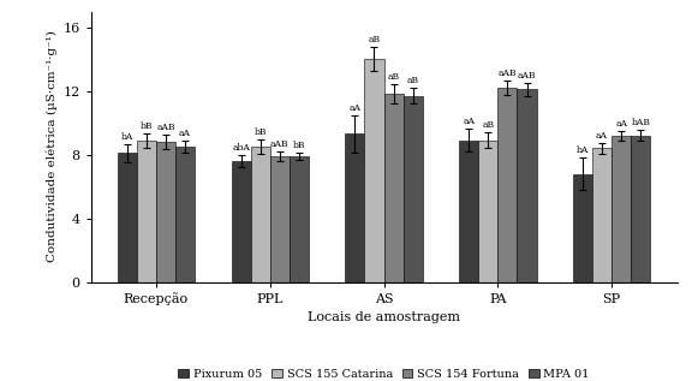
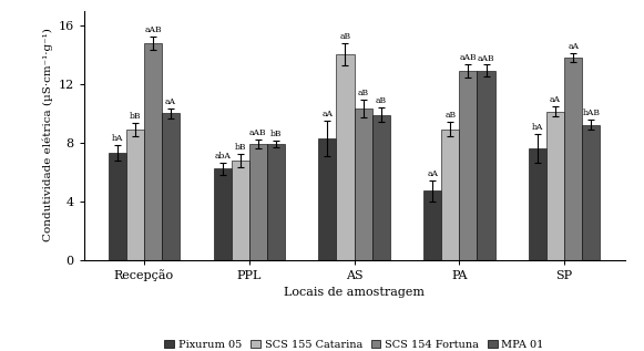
Pixurum 05/Recepção: 8.1 -> 7.3
SCS 154 Fortuna/Recepção: 8.8 -> 14.8
MPA 01/Recepção: 8.5 -> 10.0
Pixurum 05/PPL: 7.6 -> 6.2
SCS 155 Catarina/PPL: 8.5 -> 6.8
Pixurum 05/AS: 9.3 -> 8.3
SCS 154 Fortuna/AS: 11.8 -> 10.3
MPA 01/AS: 11.7 -> 9.9
Pixurum 05/PA: 8.9 -> 4.7
SCS 154 Fortuna/PA: 12.2 -> 12.9
MPA 01/PA: 12.1 -> 12.9
Pixurum 05/SP: 6.8 -> 7.6
SCS 155 Catarina/SP: 8.4 -> 10.1
SCS 154 Fortuna/SP: 9.2 -> 13.8
